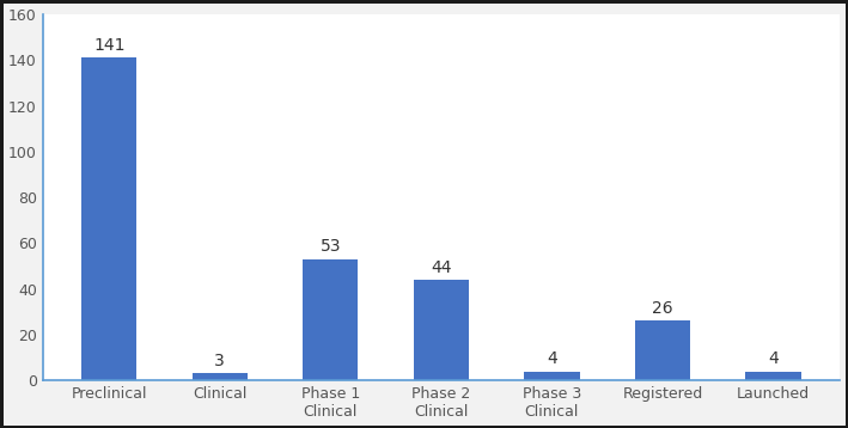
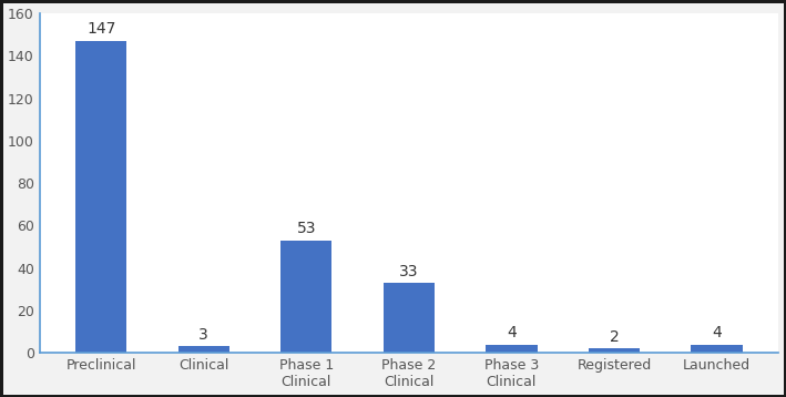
Preclinical: 141 -> 147
Phase 2 Clinical: 44 -> 33
Registered: 26 -> 2
